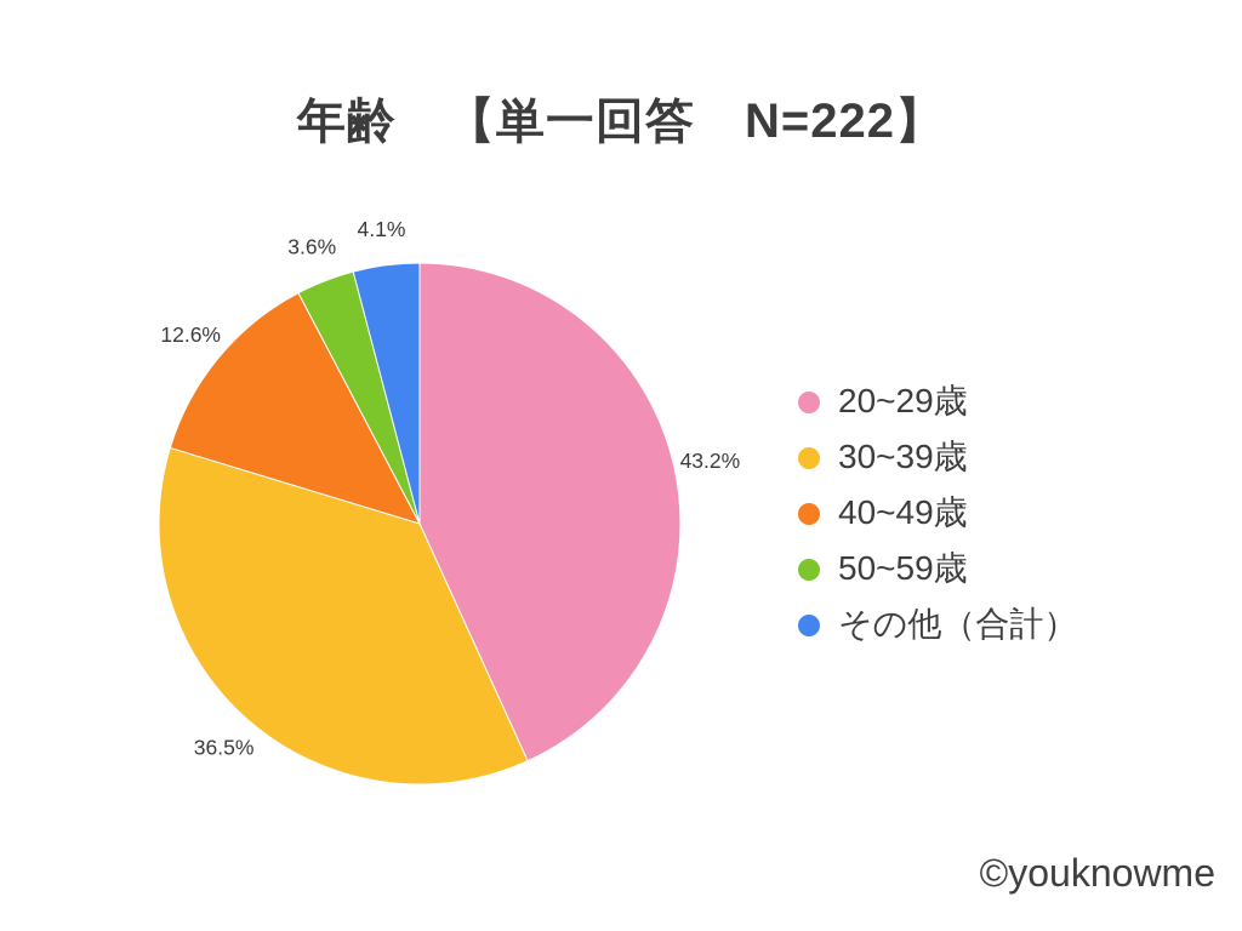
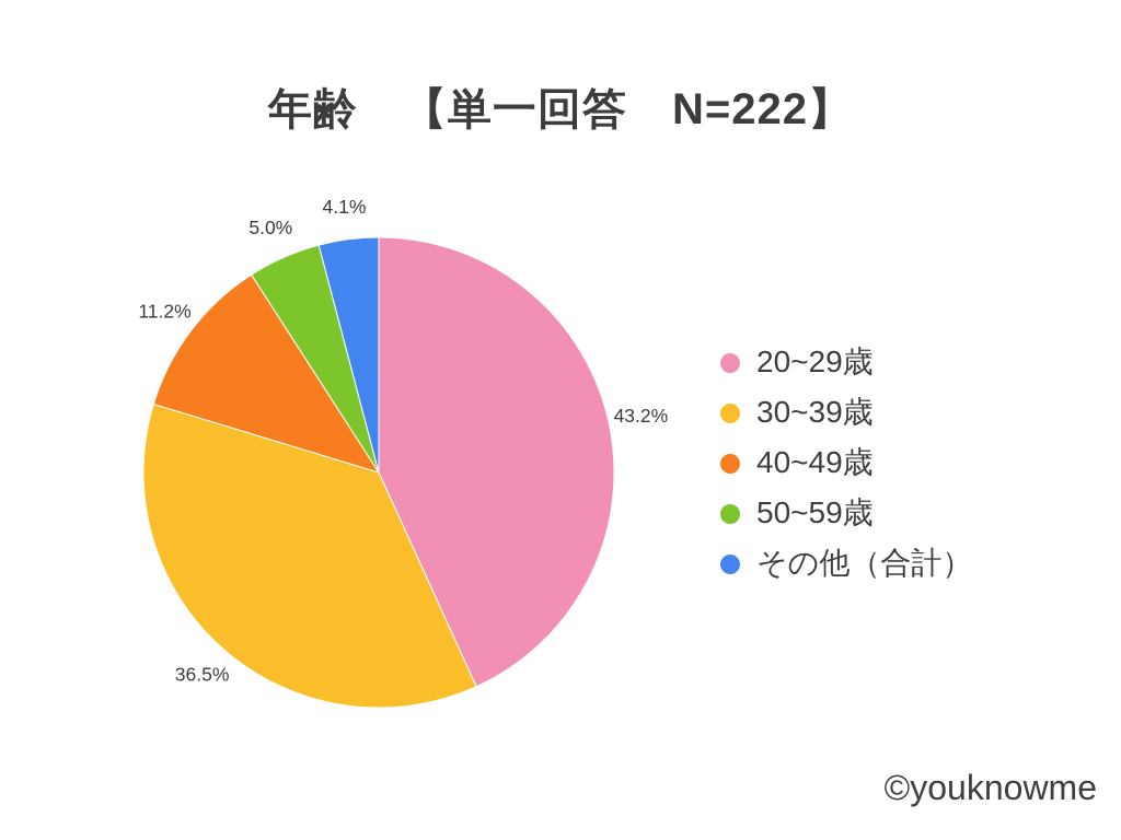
40~49歳: 12.6% -> 11.2%
50~59歳: 3.6% -> 5.0%
